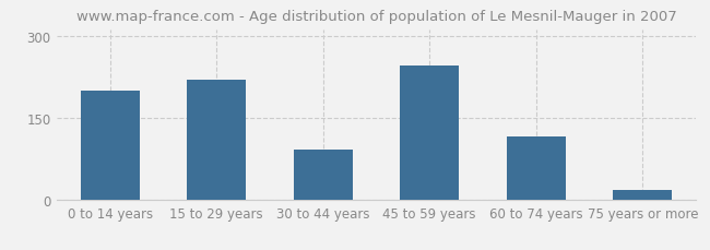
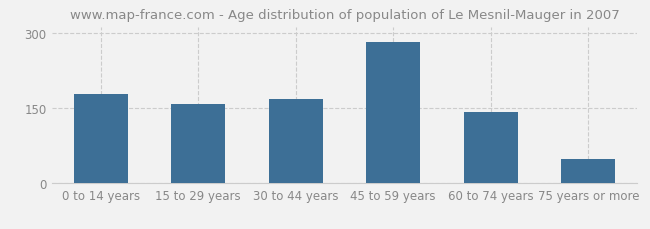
0 to 14 years: 200 -> 178
15 to 29 years: 220 -> 157
30 to 44 years: 92 -> 168
45 to 59 years: 246 -> 282
60 to 74 years: 116 -> 141
75 years or more: 18 -> 47
